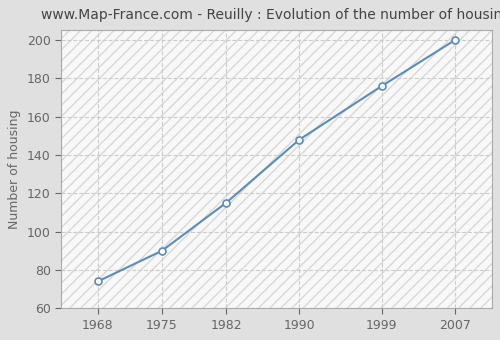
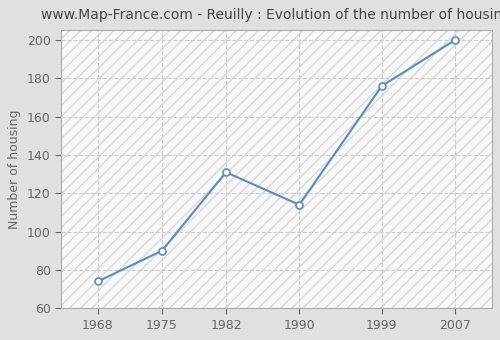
1982: 115 -> 131
1990: 148 -> 114
